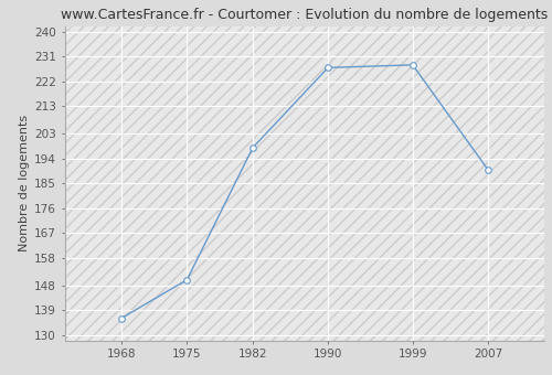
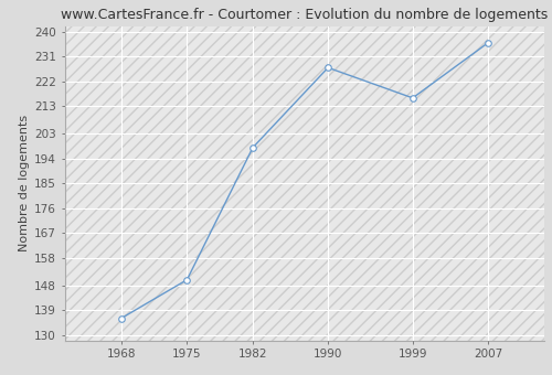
1999: 228 -> 216
2007: 190 -> 236
